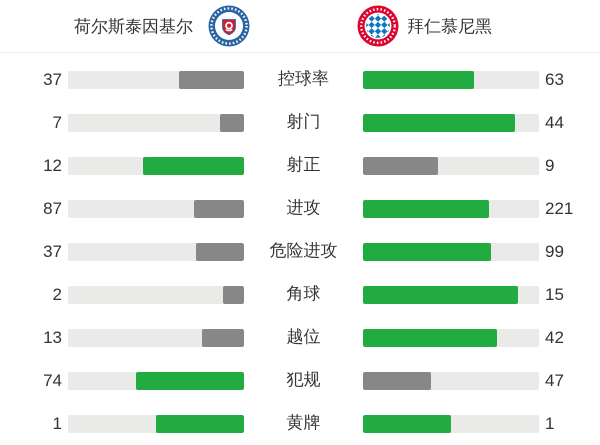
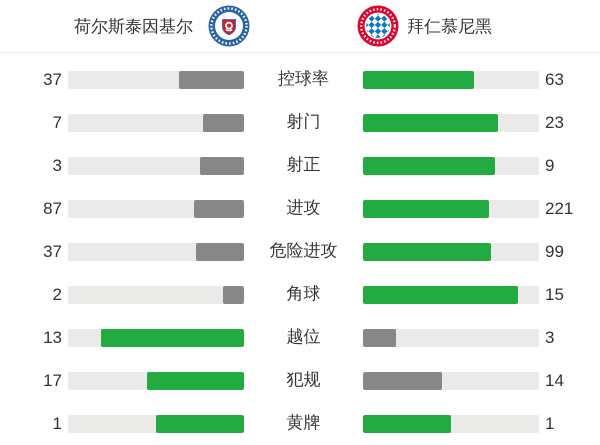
拜仁慕尼黑/射门: 44 -> 23
荷尔斯泰因基尔/射正: 12 -> 3
拜仁慕尼黑/越位: 42 -> 3
荷尔斯泰因基尔/犯规: 74 -> 17
拜仁慕尼黑/犯规: 47 -> 14
